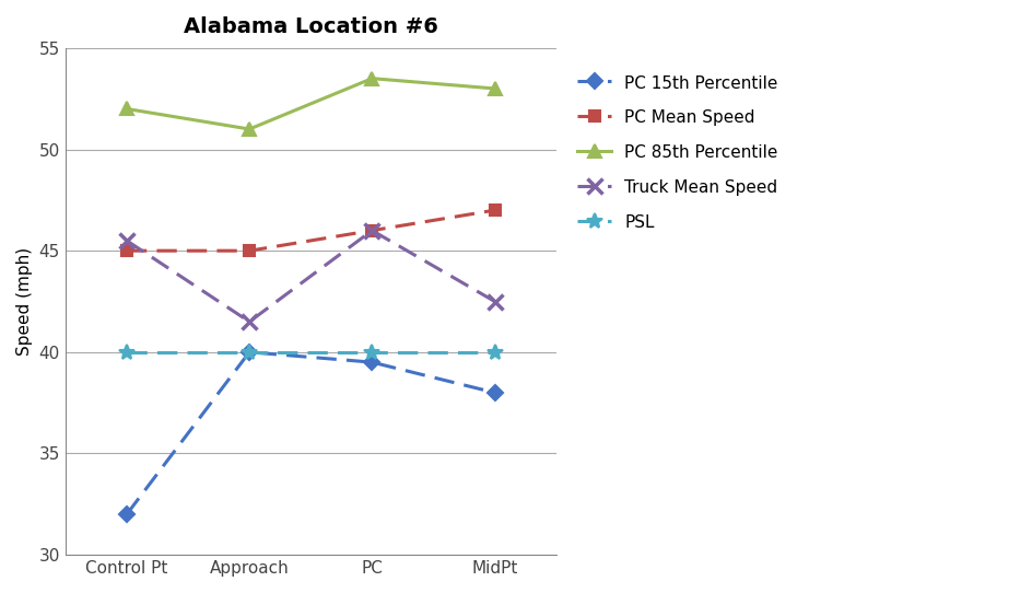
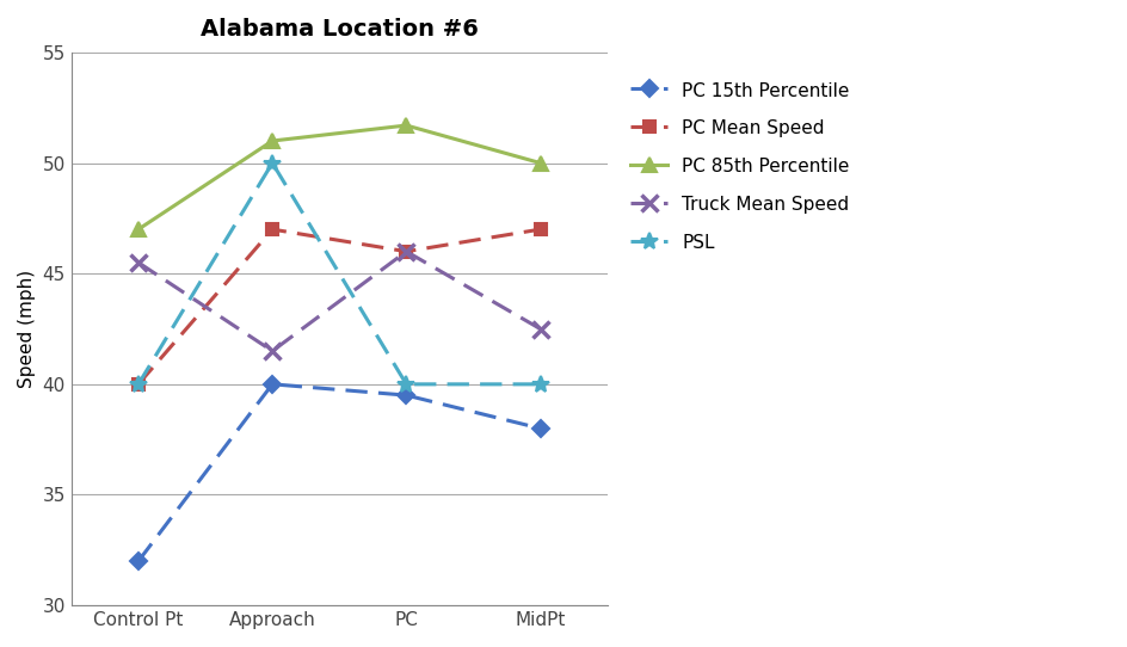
PC Mean Speed/Control Pt: 45 -> 40
PC 85th Percentile/Control Pt: 52.0 -> 47.0
PC Mean Speed/Approach: 45 -> 47
PSL/Approach: 40 -> 50
PC 85th Percentile/PC: 53.5 -> 51.7
PC 85th Percentile/MidPt: 53.0 -> 50.0
